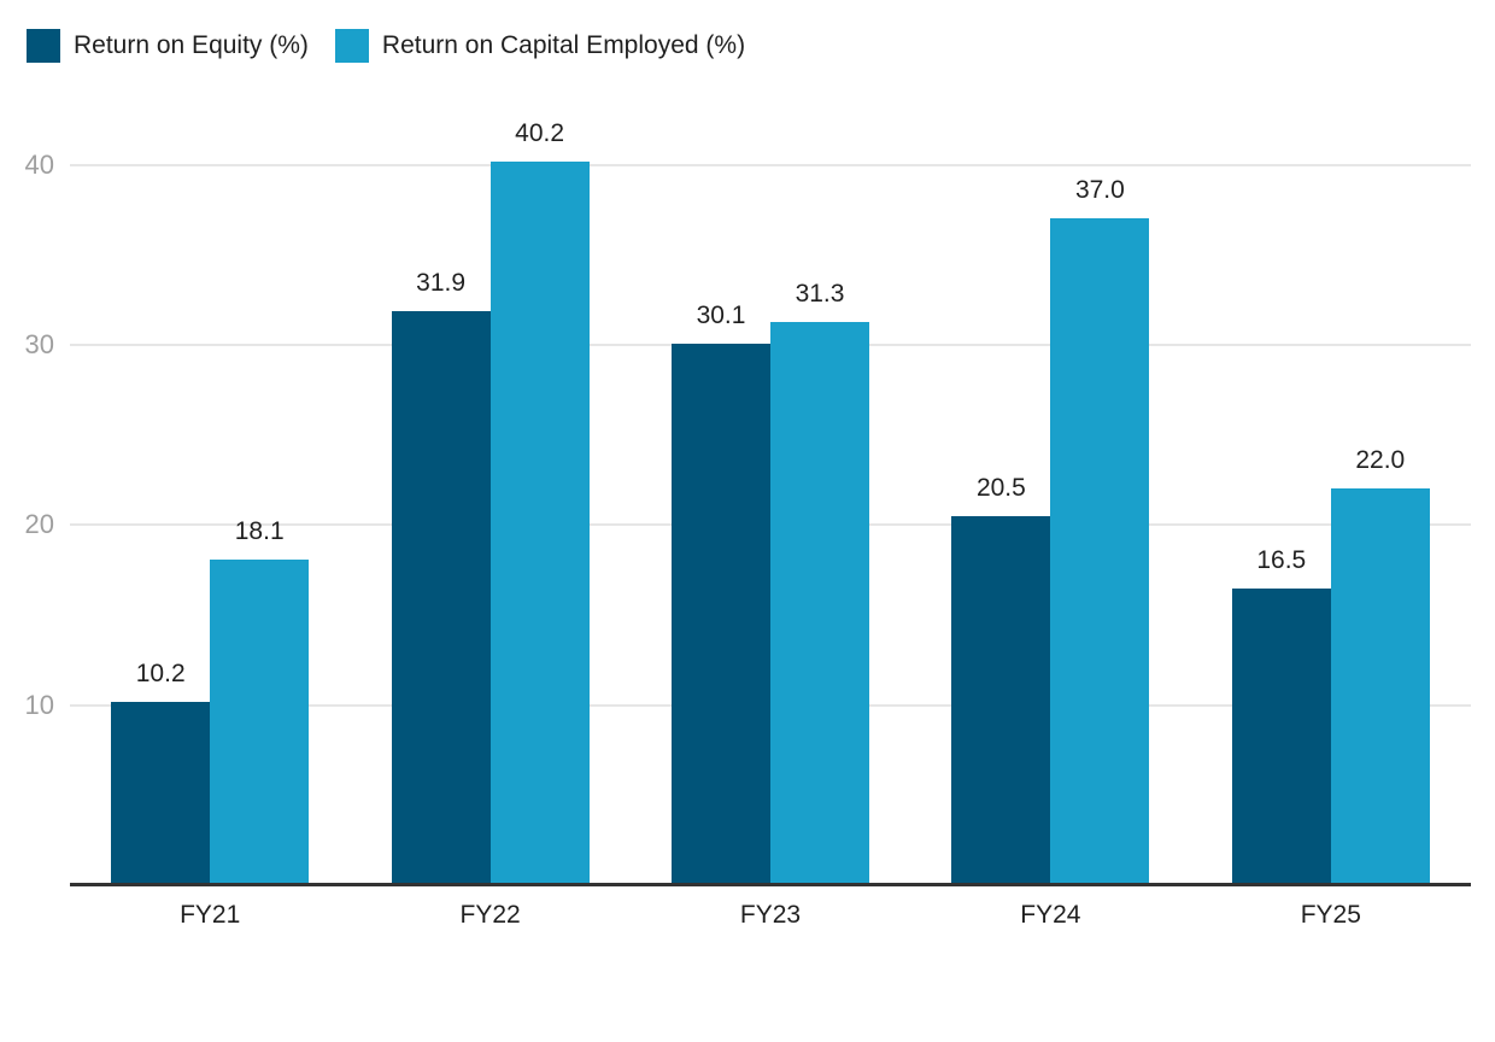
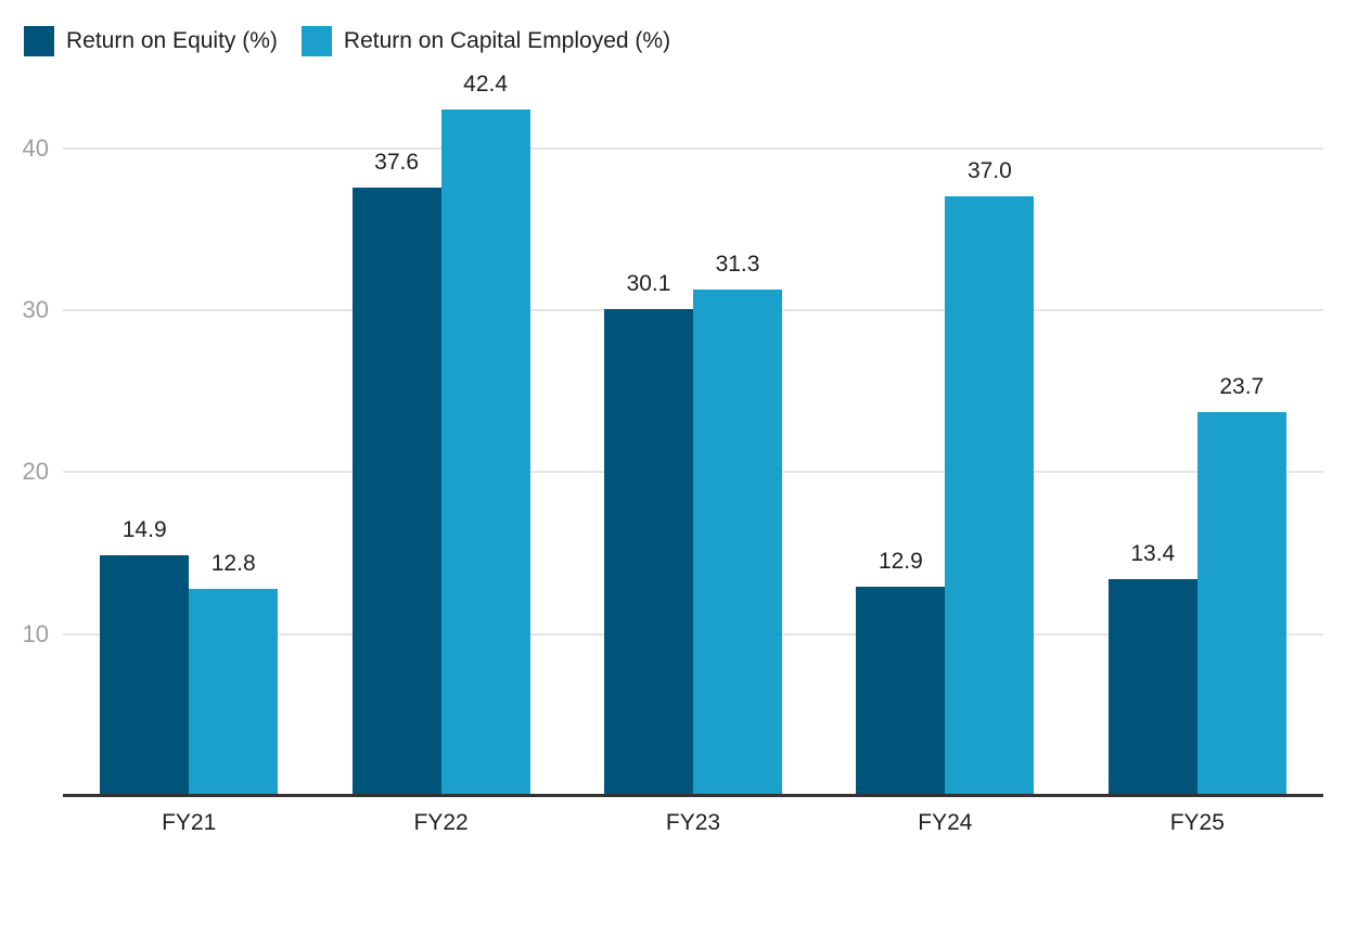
Return on Equity (%)/FY21: 10.2 -> 14.9
Return on Capital Employed (%)/FY21: 18.1 -> 12.8
Return on Equity (%)/FY22: 31.9 -> 37.6
Return on Capital Employed (%)/FY22: 40.2 -> 42.4
Return on Equity (%)/FY24: 20.5 -> 12.9
Return on Equity (%)/FY25: 16.5 -> 13.4
Return on Capital Employed (%)/FY25: 22.0 -> 23.7
